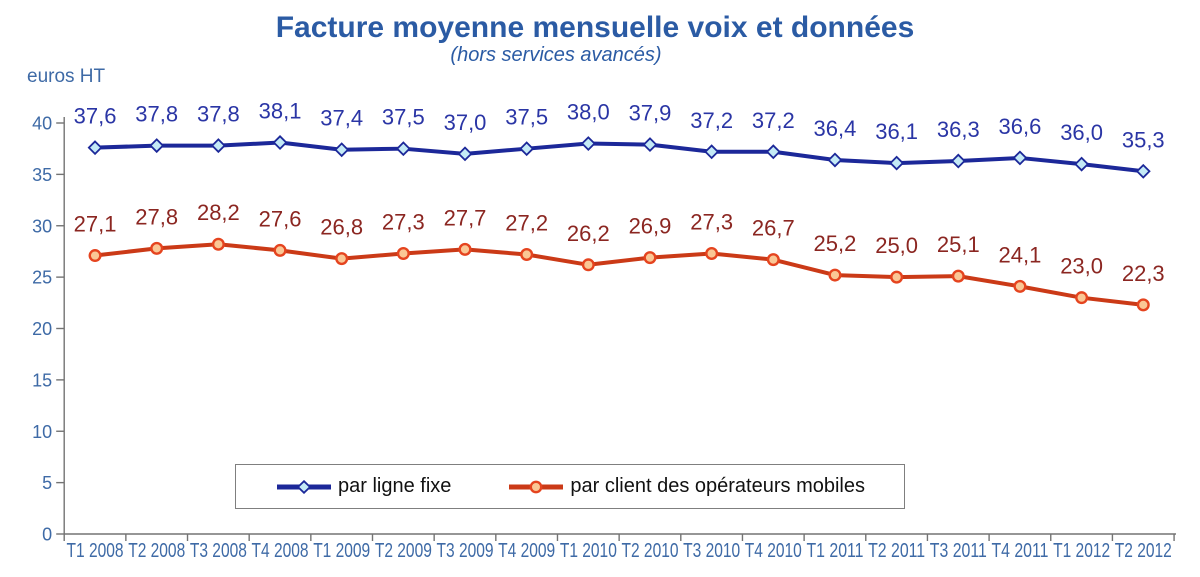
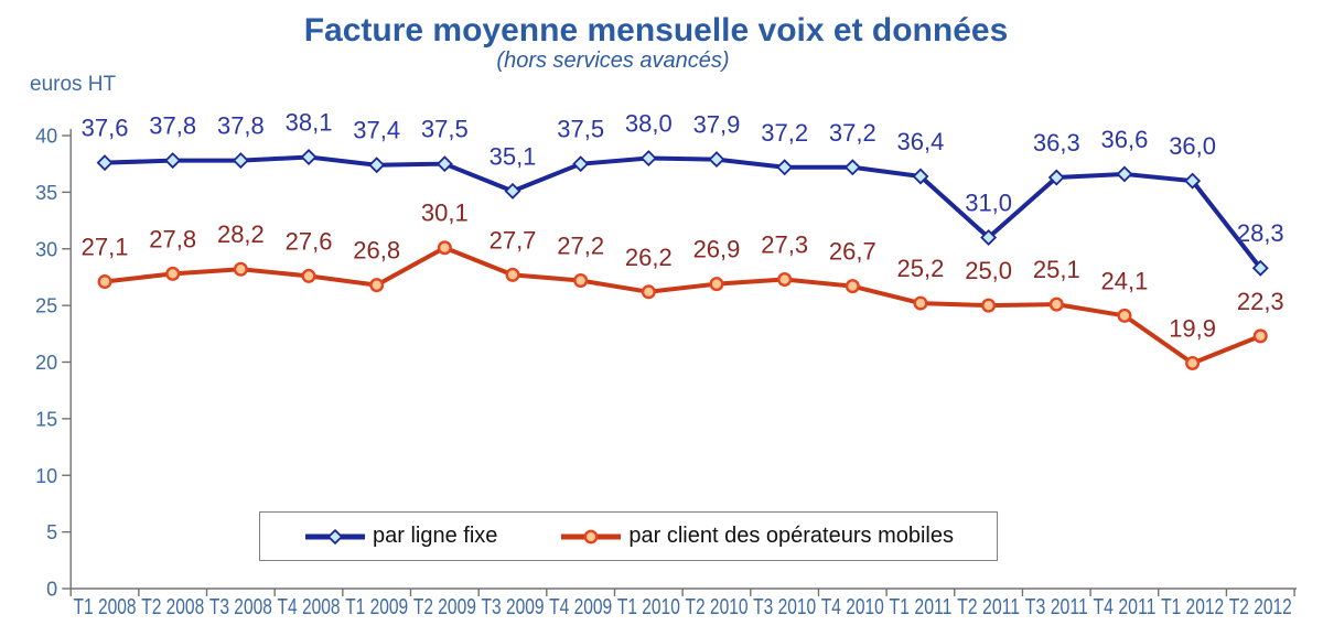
par client des opérateurs mobiles/T2 2009: 27,3 -> 30,1
par ligne fixe/T3 2009: 37,0 -> 35,1
par ligne fixe/T2 2011: 36,1 -> 31,0
par client des opérateurs mobiles/T1 2012: 23,0 -> 19,9
par ligne fixe/T2 2012: 35,3 -> 28,3
